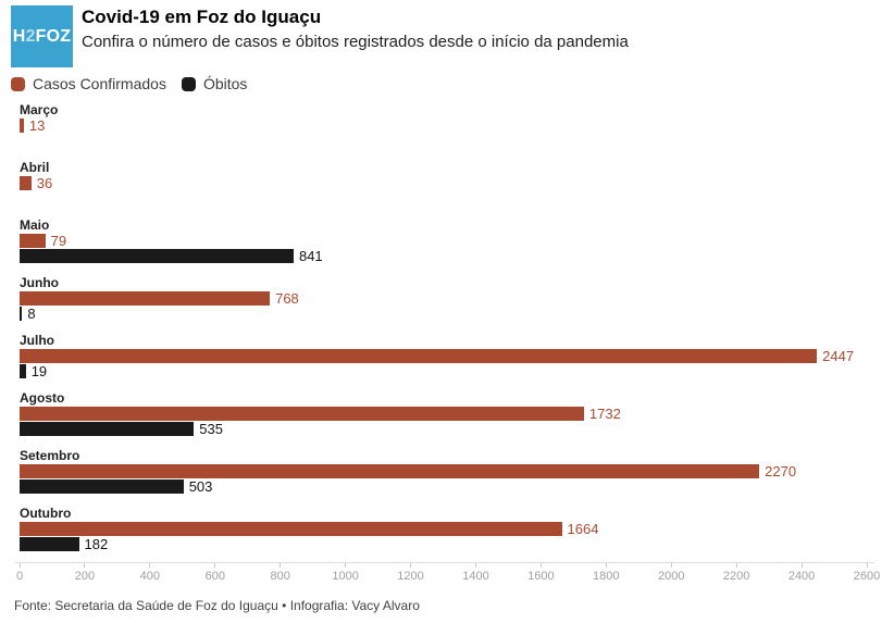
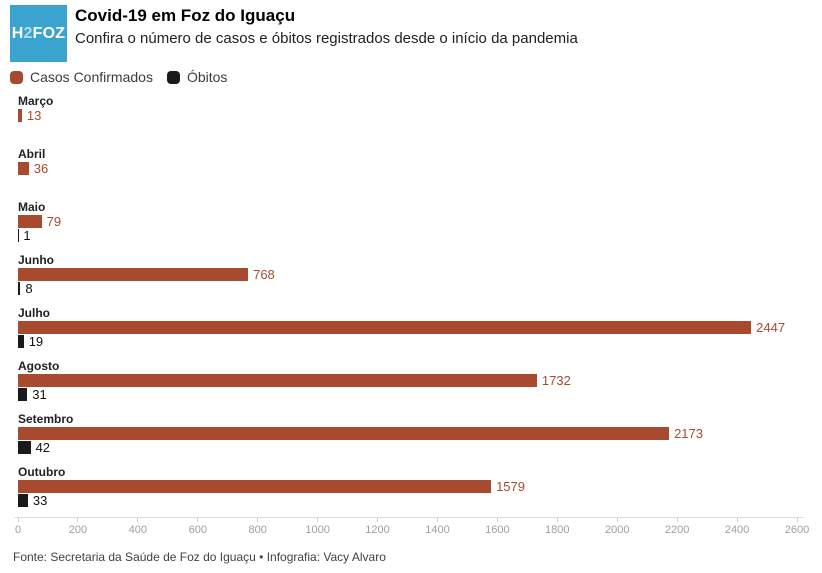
Óbitos/Maio: 841 -> 1
Óbitos/Agosto: 535 -> 31
Casos Confirmados/Setembro: 2270 -> 2173
Óbitos/Setembro: 503 -> 42
Casos Confirmados/Outubro: 1664 -> 1579
Óbitos/Outubro: 182 -> 33
